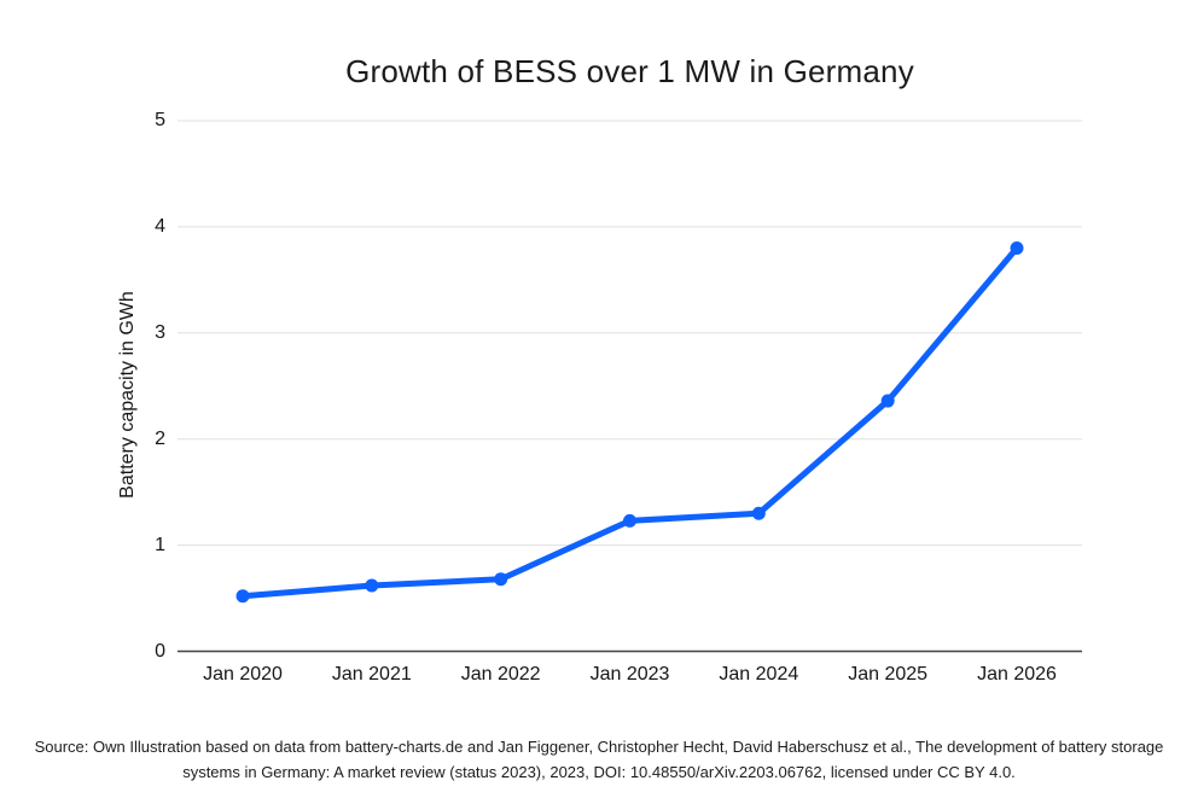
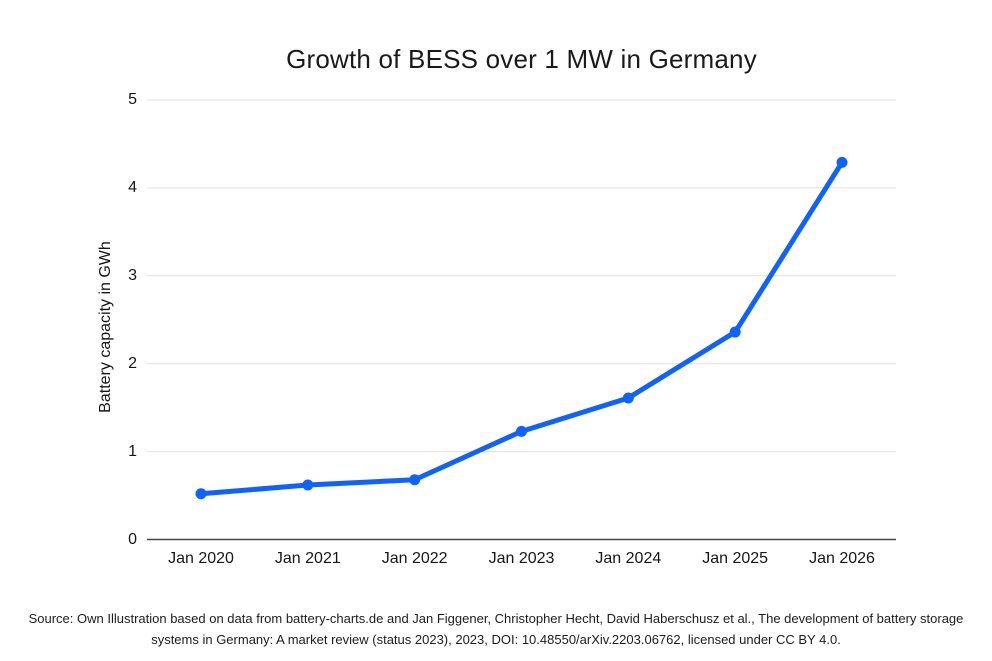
Jan 2024: 1.3 -> 1.6
Jan 2026: 3.8 -> 4.3
